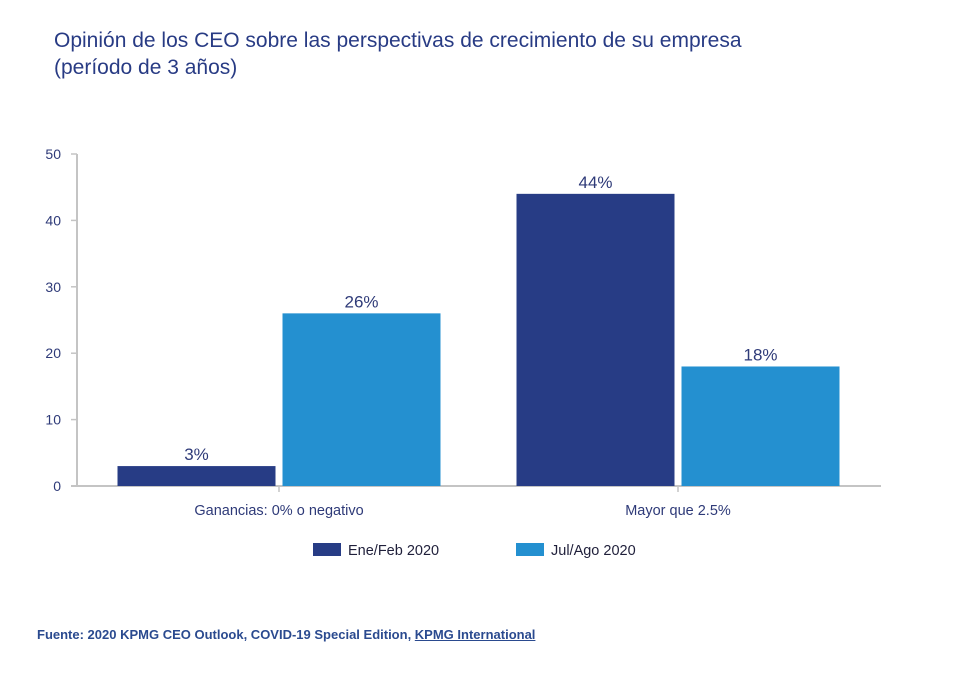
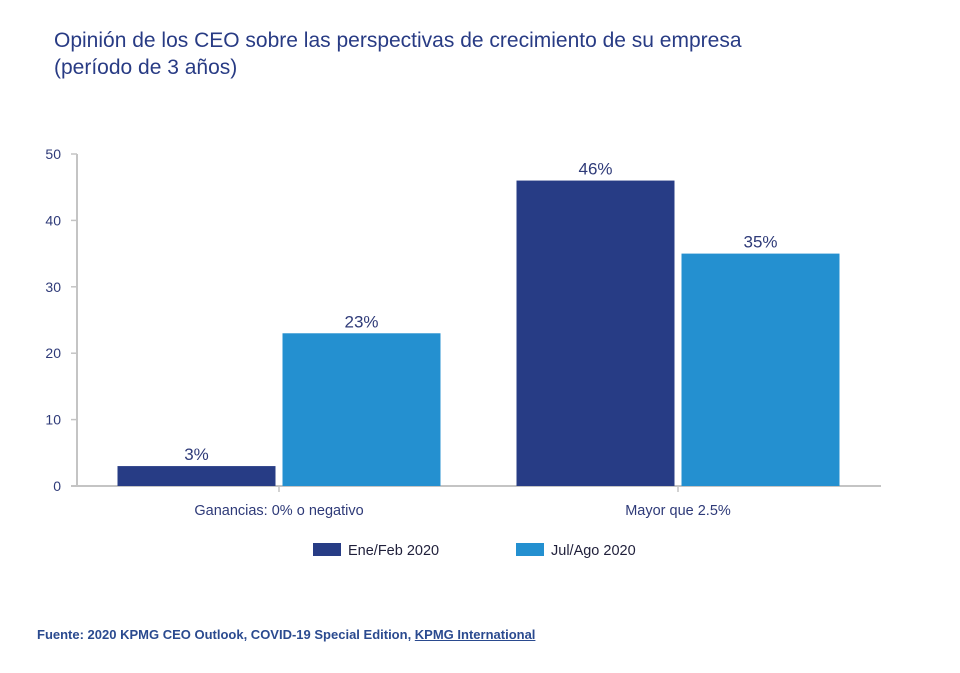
Jul/Ago 2020/Ganancias: 0% o negativo: 26% -> 23%
Ene/Feb 2020/Mayor que 2.5%: 44% -> 46%
Jul/Ago 2020/Mayor que 2.5%: 18% -> 35%
